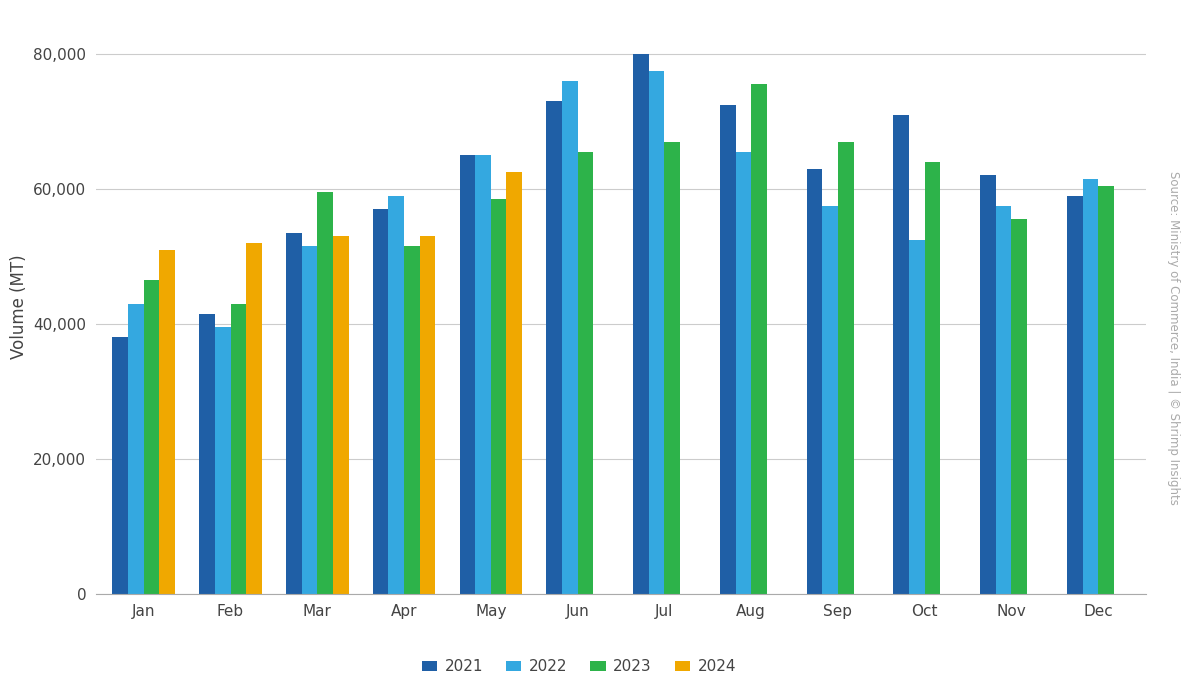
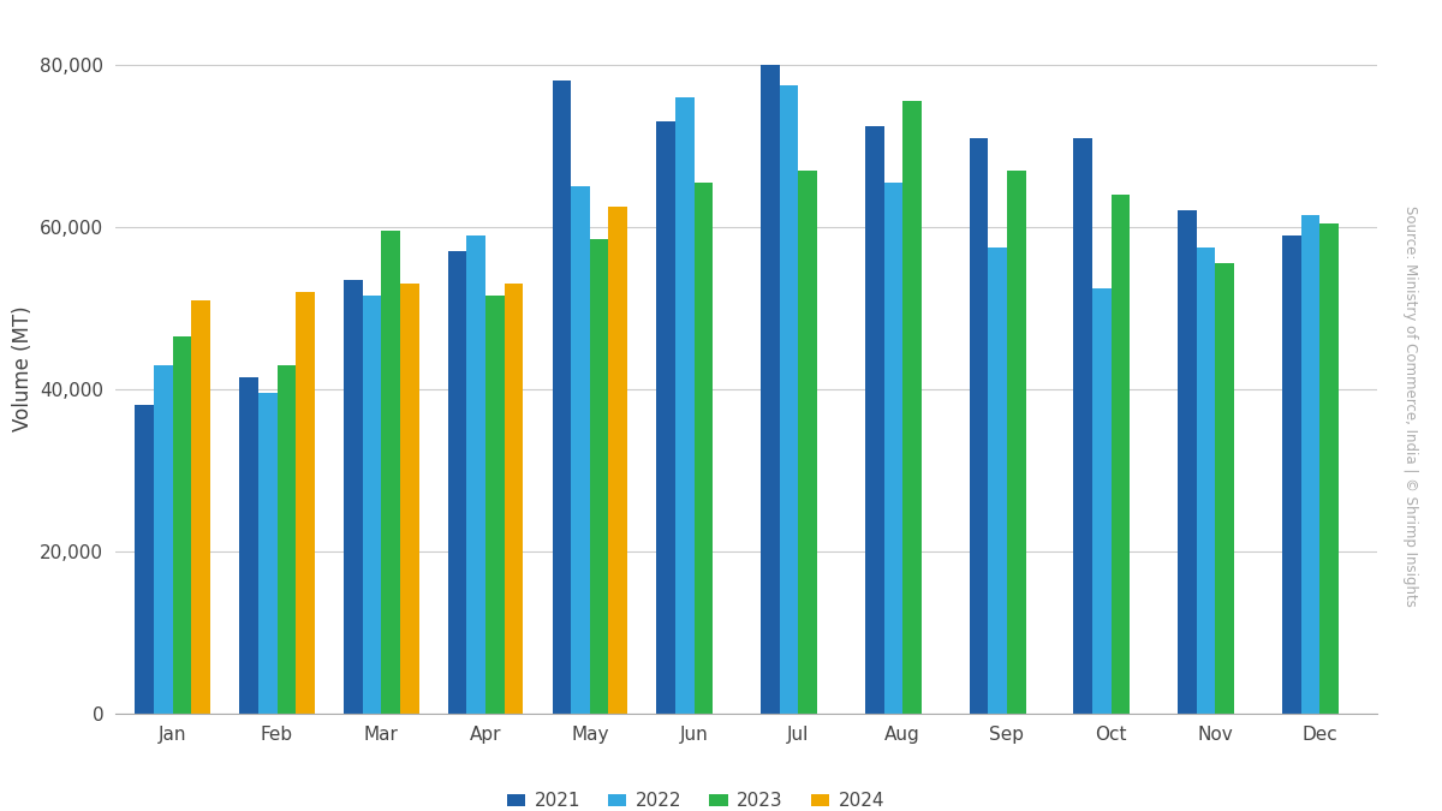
2021/May: 65,000 -> 78,000
2021/Sep: 63,000 -> 71,000
